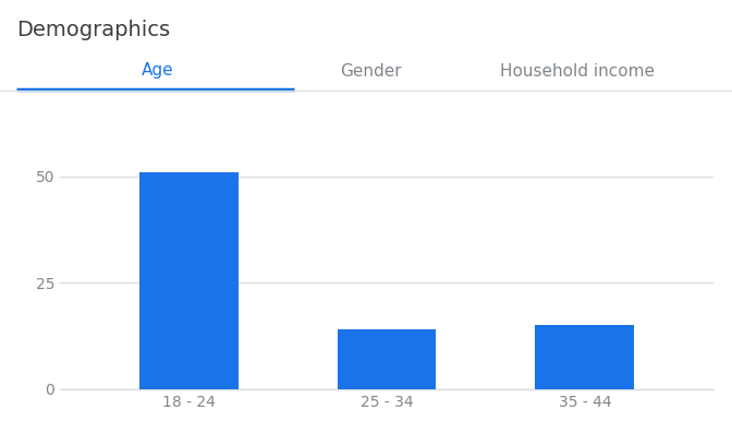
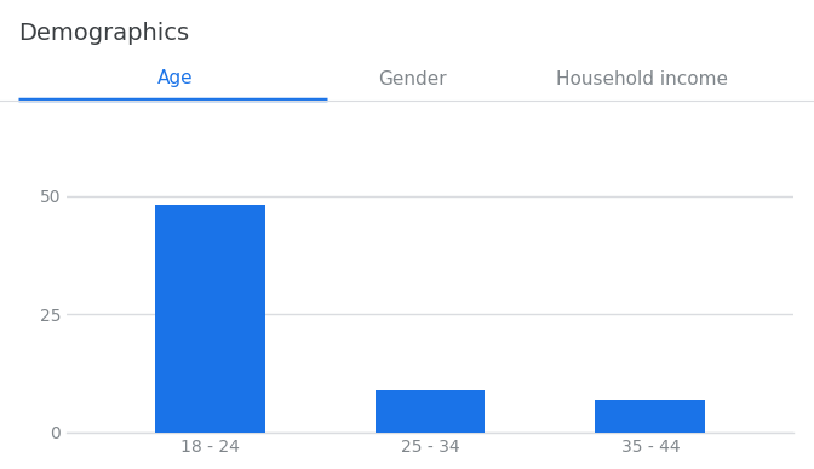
18 - 24: 51 -> 48
25 - 34: 14 -> 9
35 - 44: 15 -> 7
